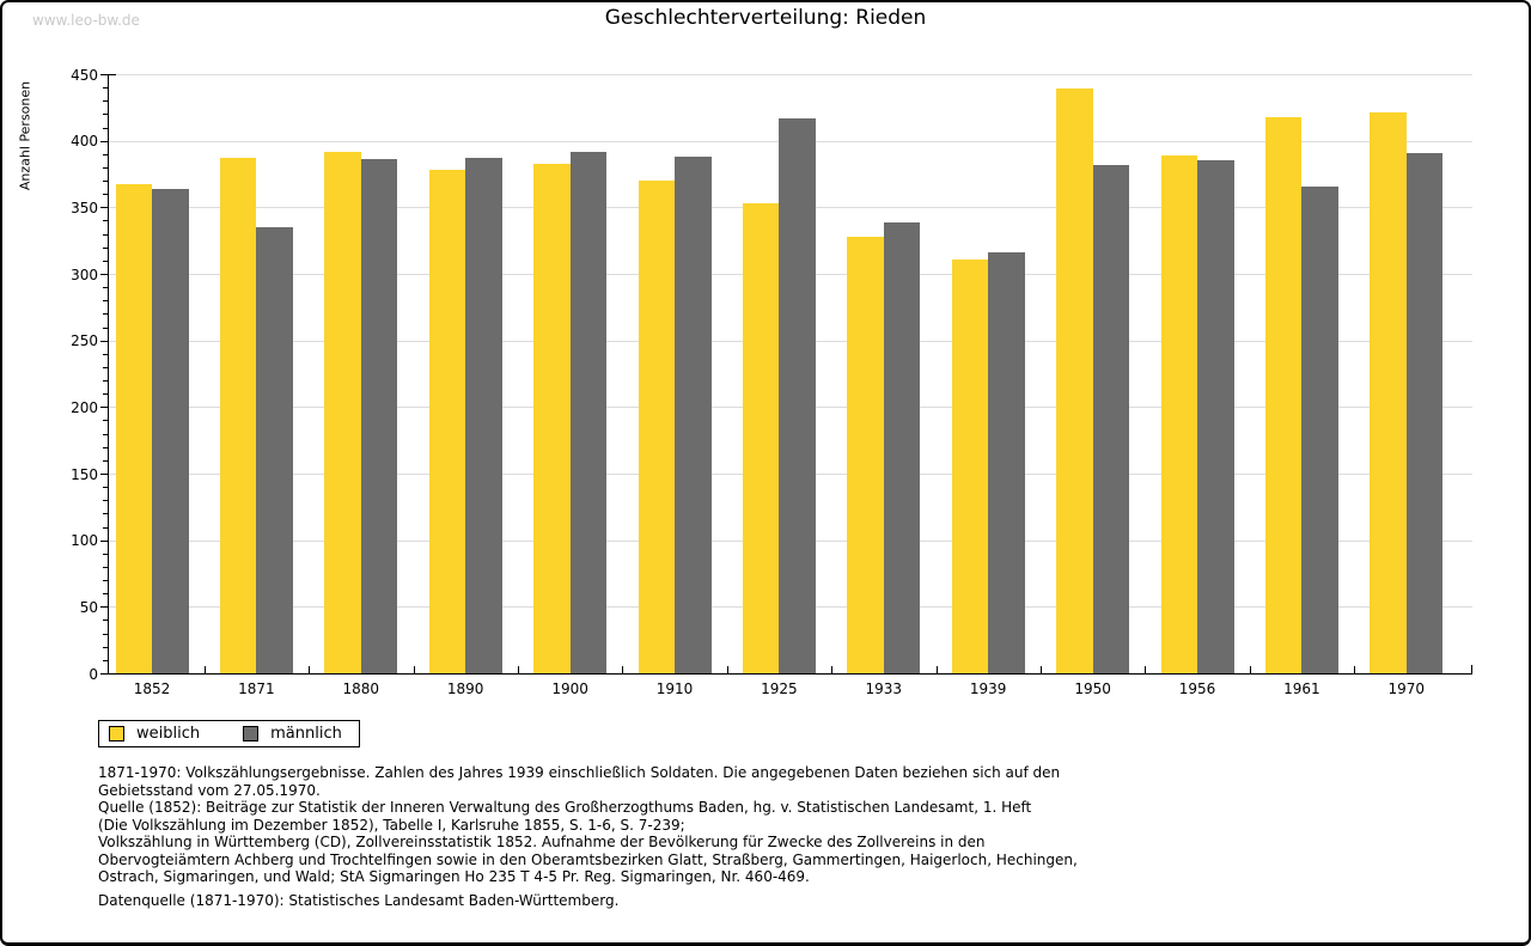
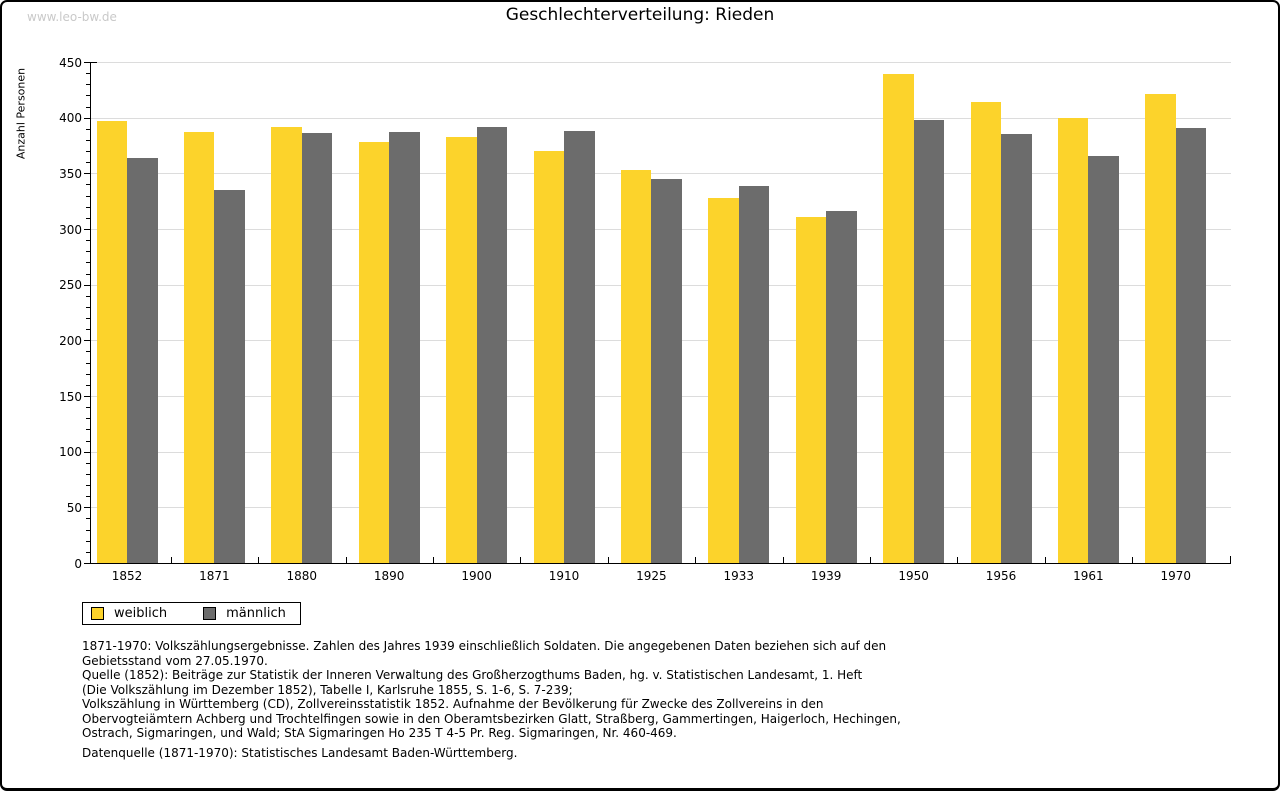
weiblich/1852: 367 -> 397
männlich/1925: 417 -> 345
männlich/1950: 382 -> 398
weiblich/1956: 389 -> 414
weiblich/1961: 418 -> 400
